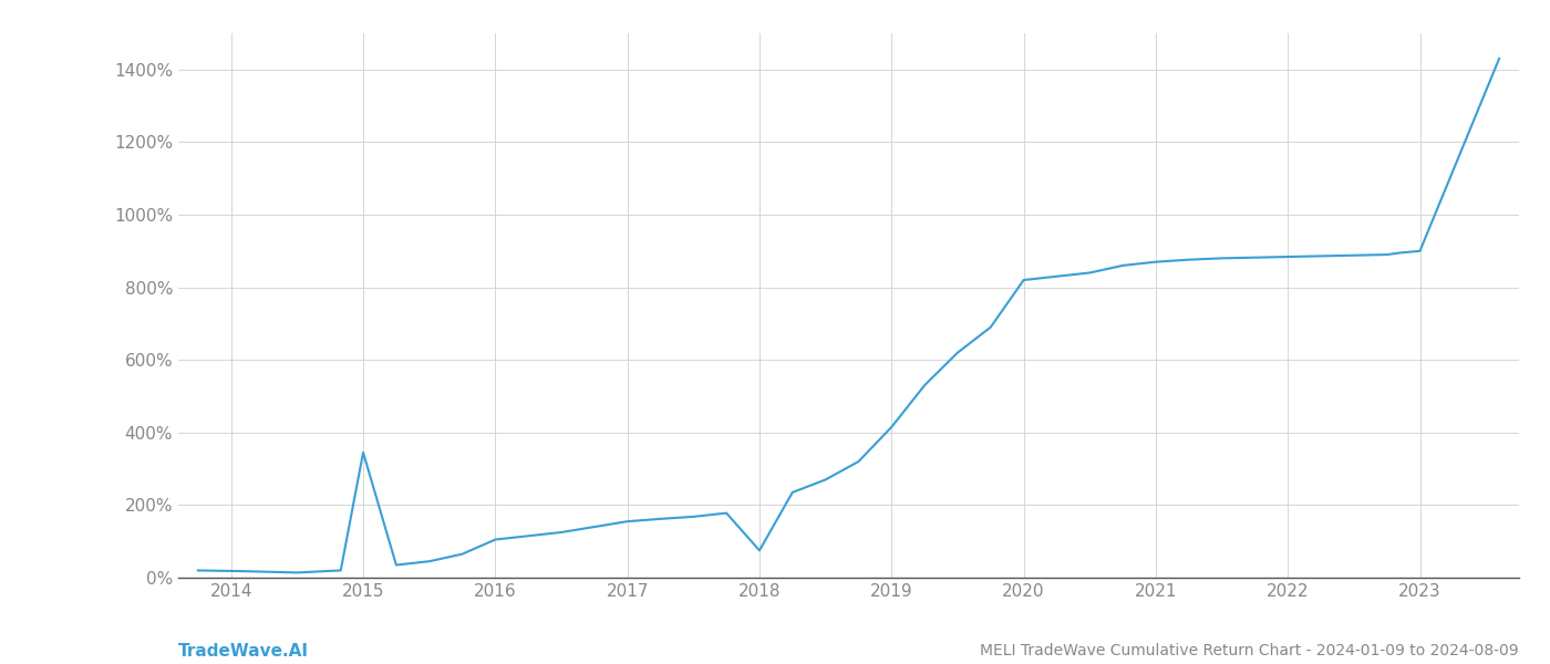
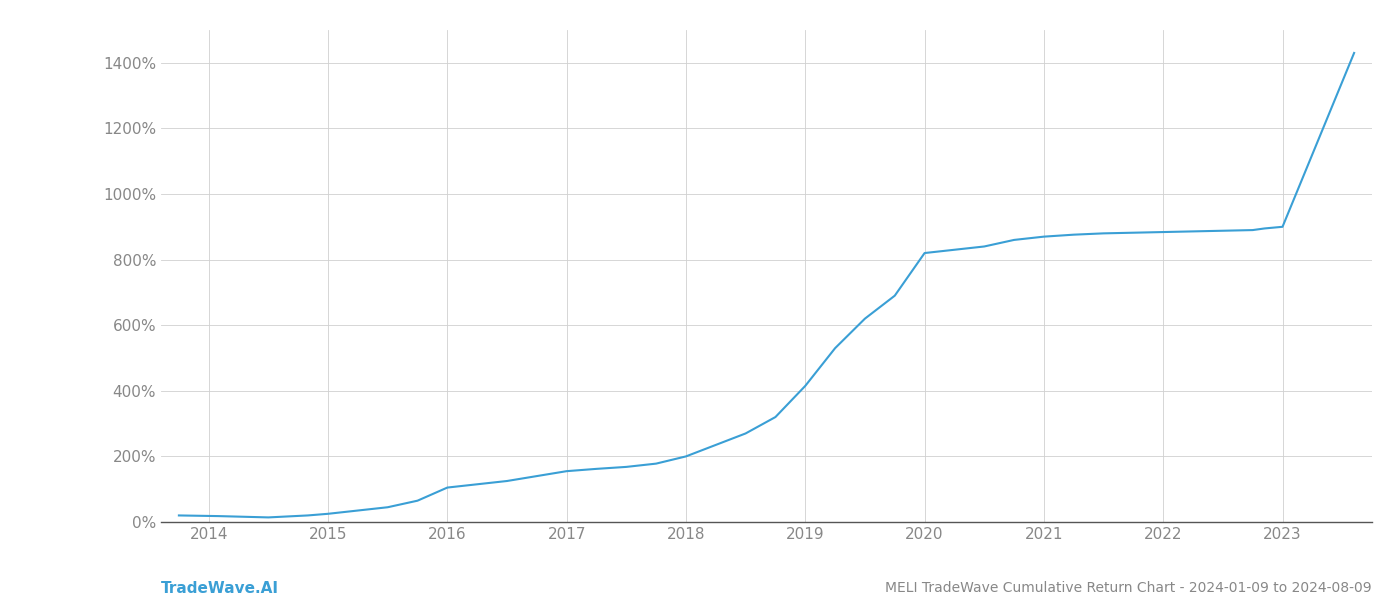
2015: 345% -> 25%
2018: 75% -> 200%
